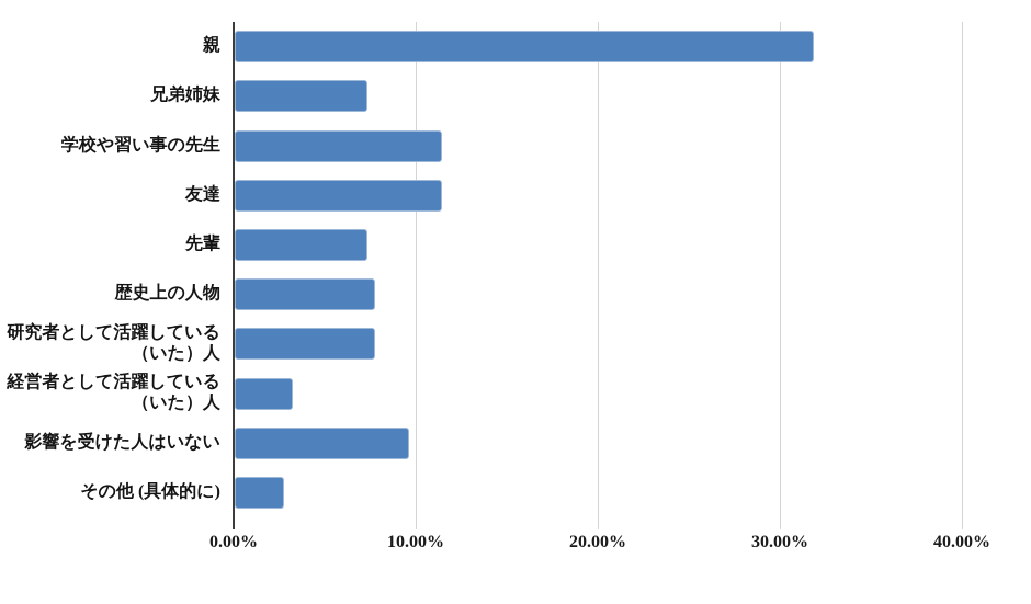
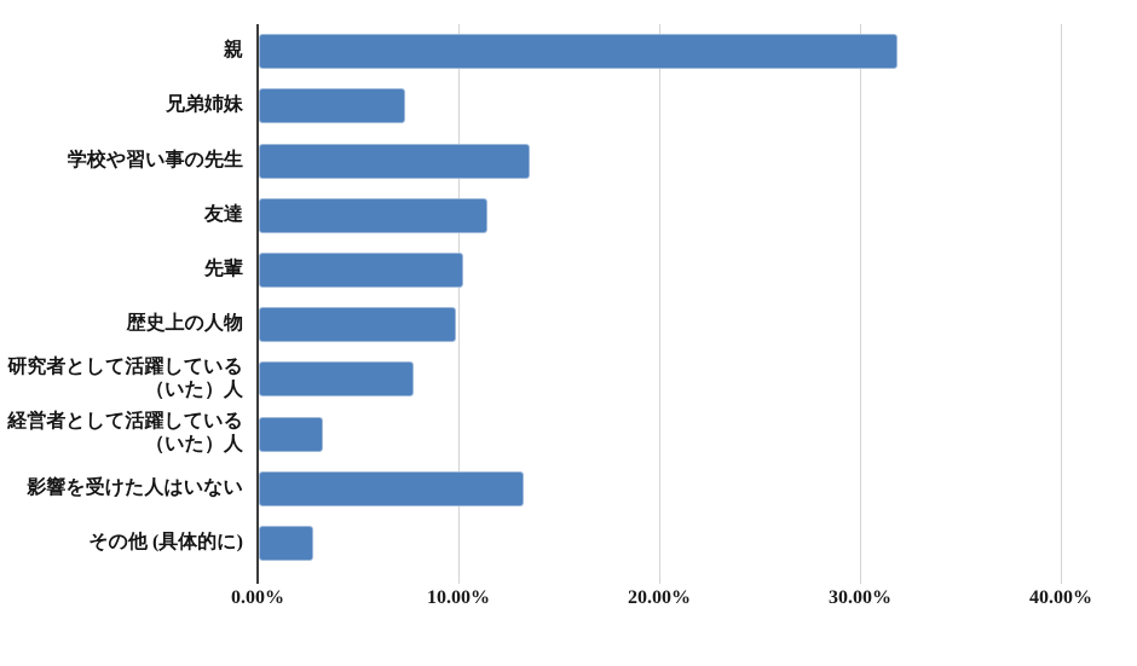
学校や習い事の先生: 11.4% -> 13.5%
先輩: 7.3% -> 10.2%
歴史上の人物: 7.7% -> 9.8%
影響を受けた人はいない: 9.6% -> 13.2%
